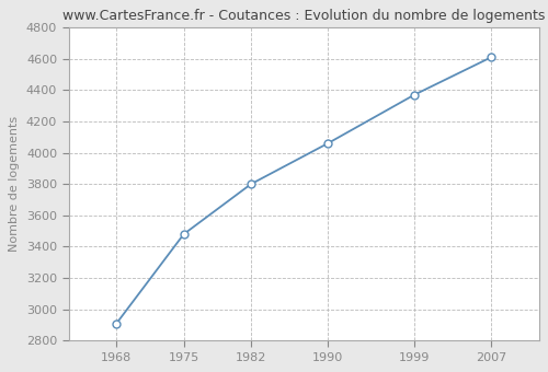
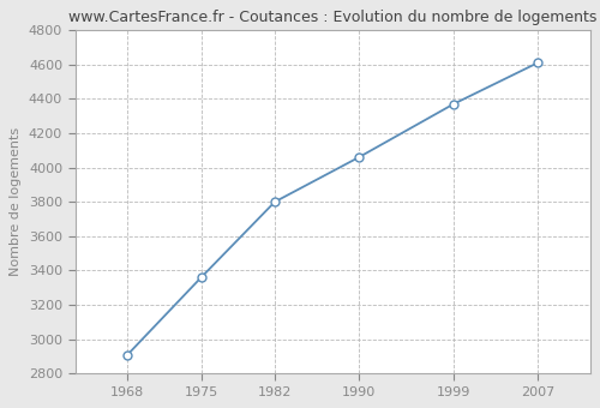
1975: 3480 -> 3360
